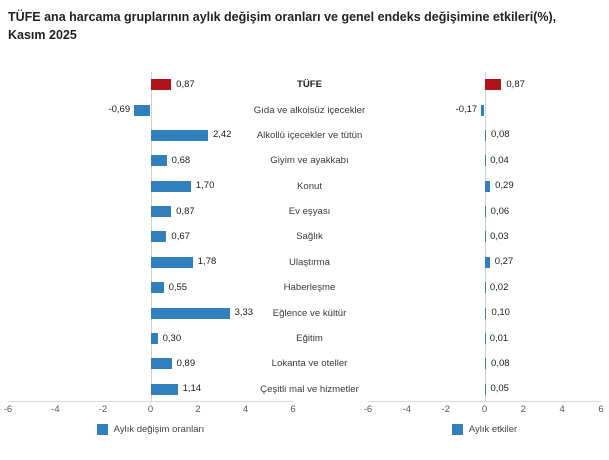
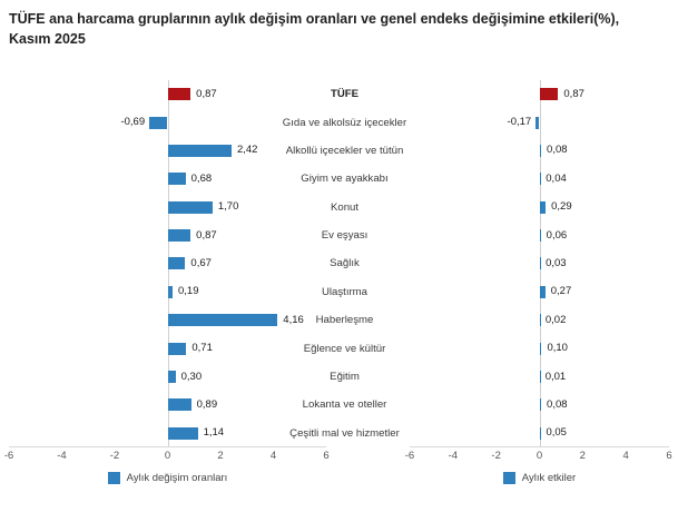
Aylık değişim oranları/Ulaştırma: 1,78 -> 0,19
Aylık değişim oranları/Haberleşme: 0,55 -> 4,16
Aylık değişim oranları/Eğlence ve kültür: 3,33 -> 0,71
